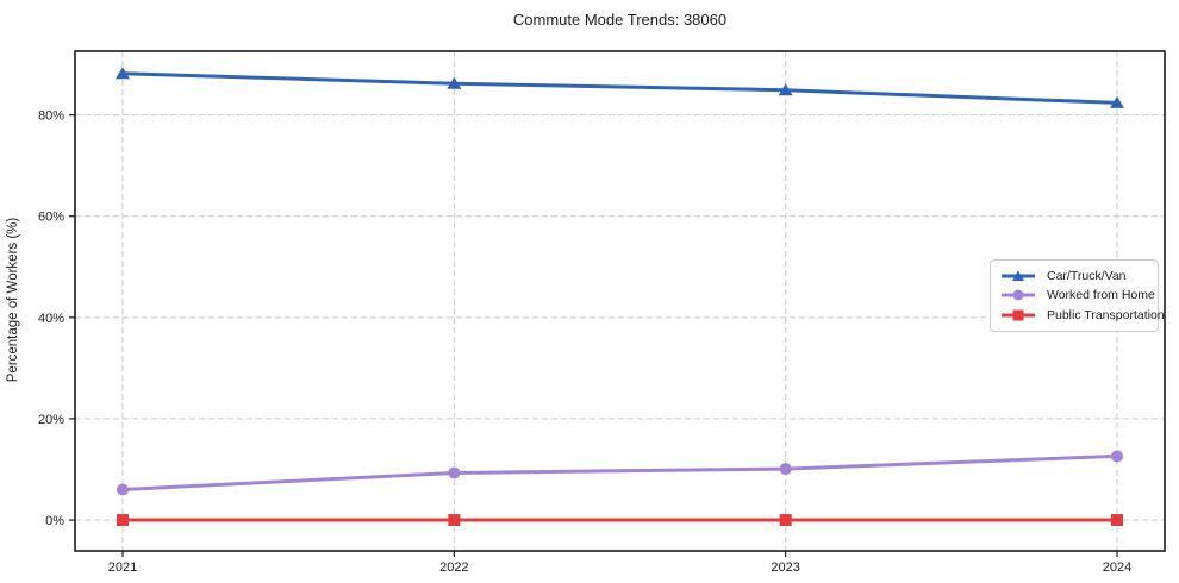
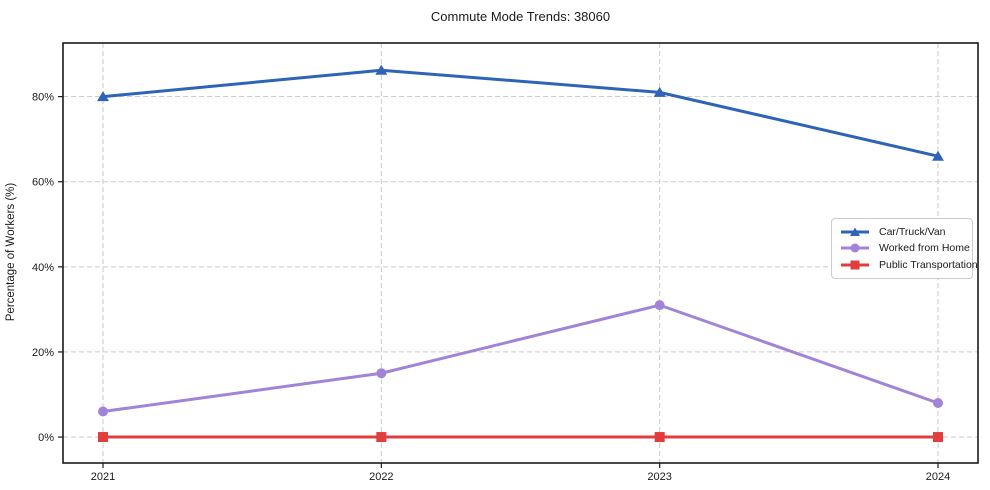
Car/Truck/Van/2021: 88% -> 80%
Worked from Home/2022: 9% -> 15%
Car/Truck/Van/2023: 85% -> 81%
Worked from Home/2023: 10% -> 31%
Car/Truck/Van/2024: 82% -> 66%
Worked from Home/2024: 13% -> 8%
